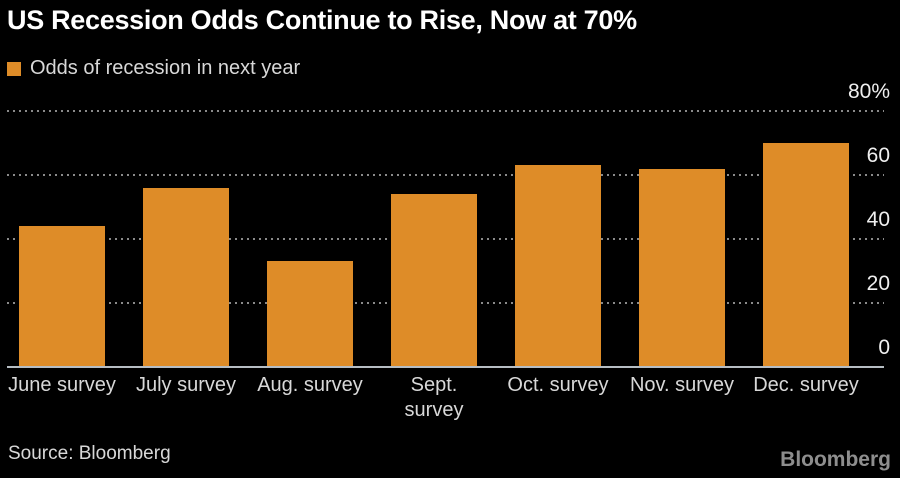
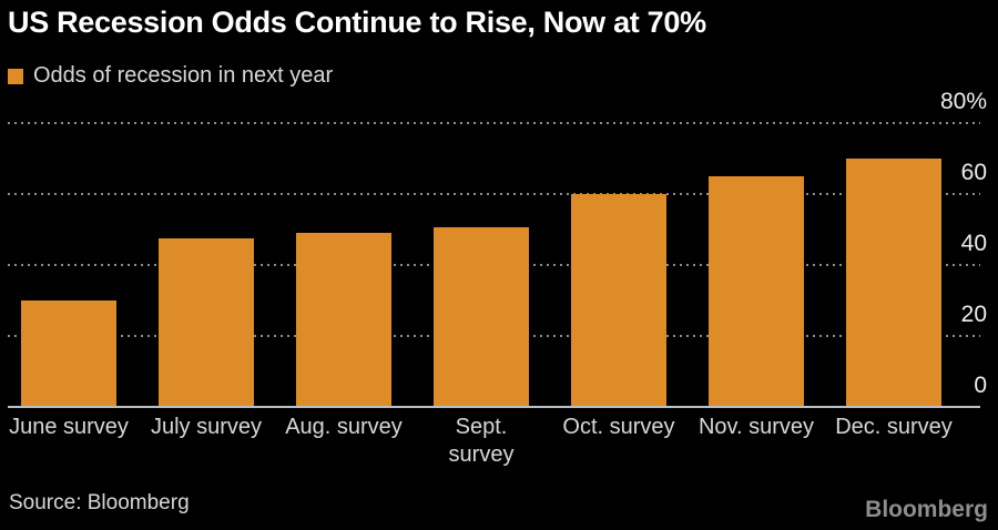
June survey: 44% -> 30%
July survey: 56% -> 48%
Aug. survey: 33% -> 49%
Sept. survey: 54% -> 50%
Oct. survey: 63% -> 60%
Nov. survey: 62% -> 65%
